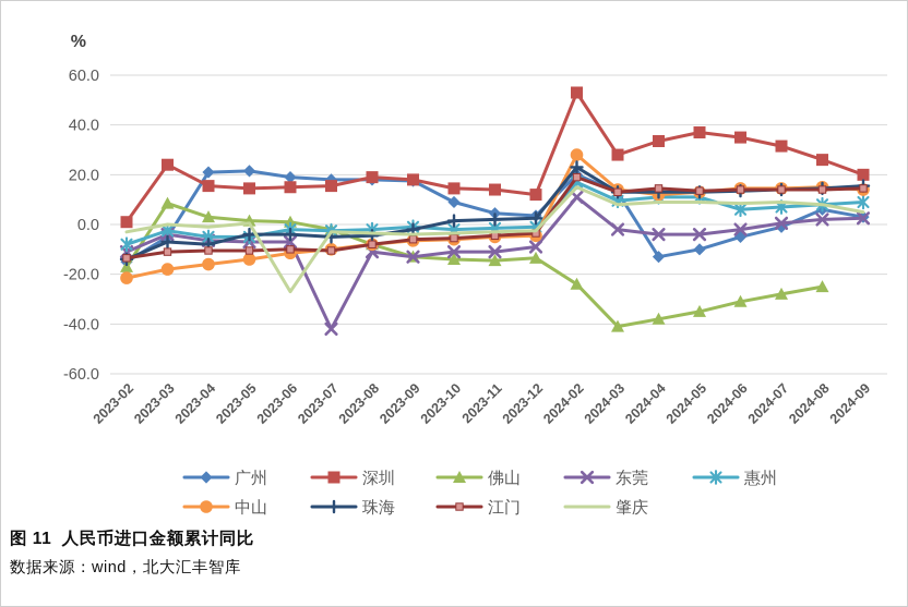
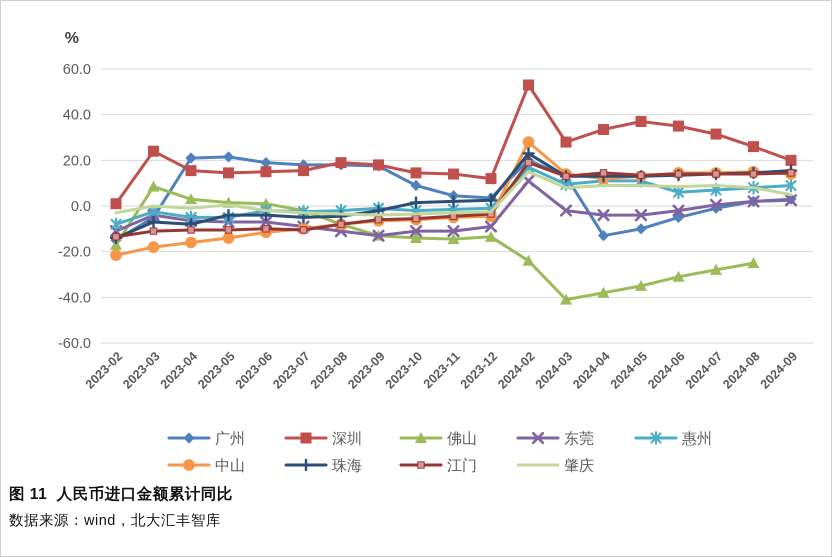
肇庆/2023-06: -27 -> -2
东莞/2023-07: -42 -> -9
广州/2024-08: 6 -> 2
